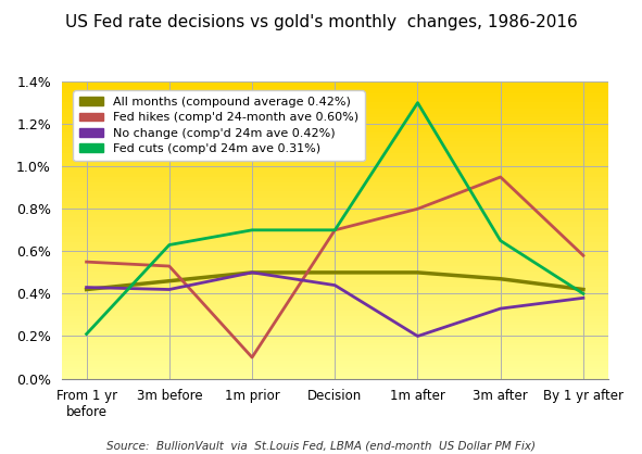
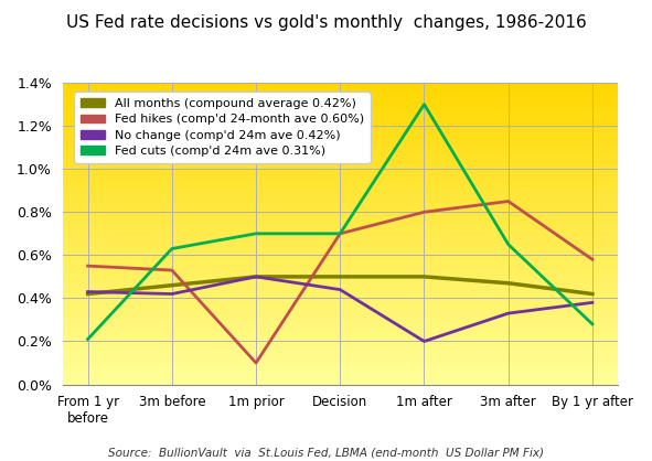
Fed hikes (comp'd 24-month ave 0.60%)/3m after: 0.95% -> 0.85%
Fed cuts (comp'd 24m ave 0.31%)/By 1 yr after: 0.40% -> 0.28%
